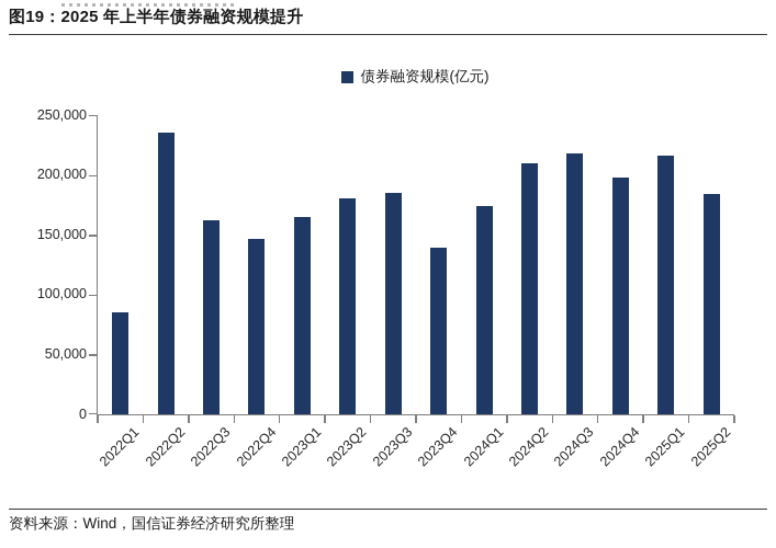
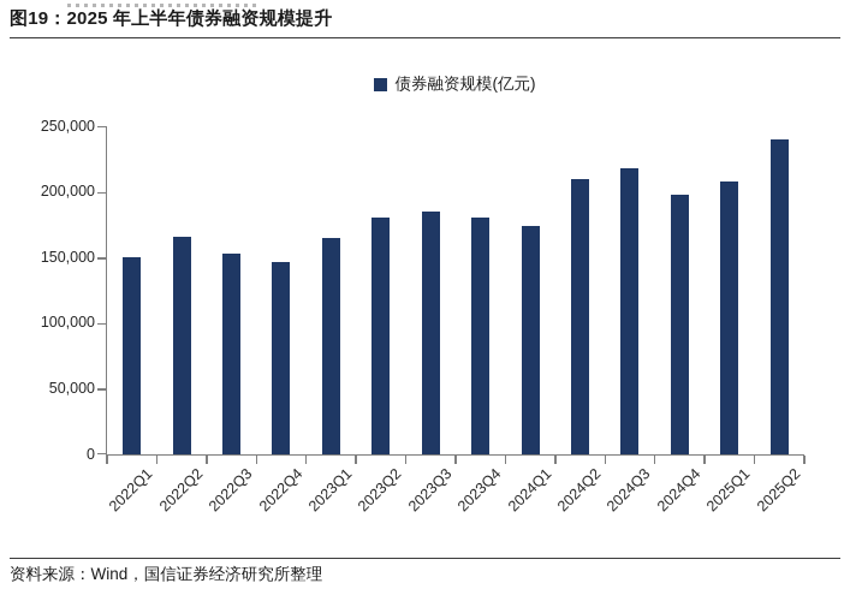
2022Q1: 85000 -> 150000
2022Q2: 235000 -> 166000
2022Q3: 162000 -> 153000
2023Q4: 139000 -> 180000
2025Q1: 216000 -> 208000
2025Q2: 184000 -> 240000
